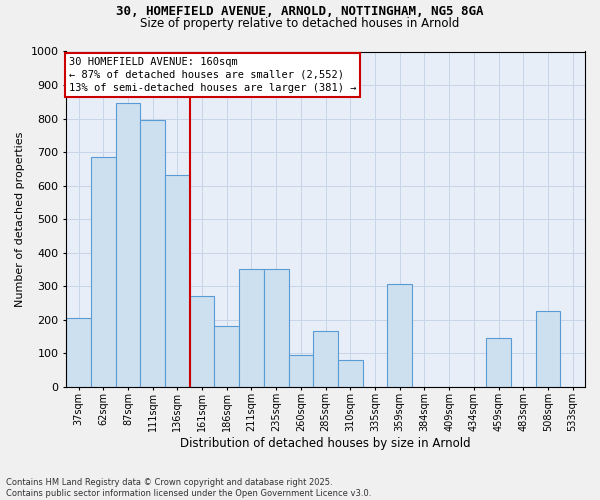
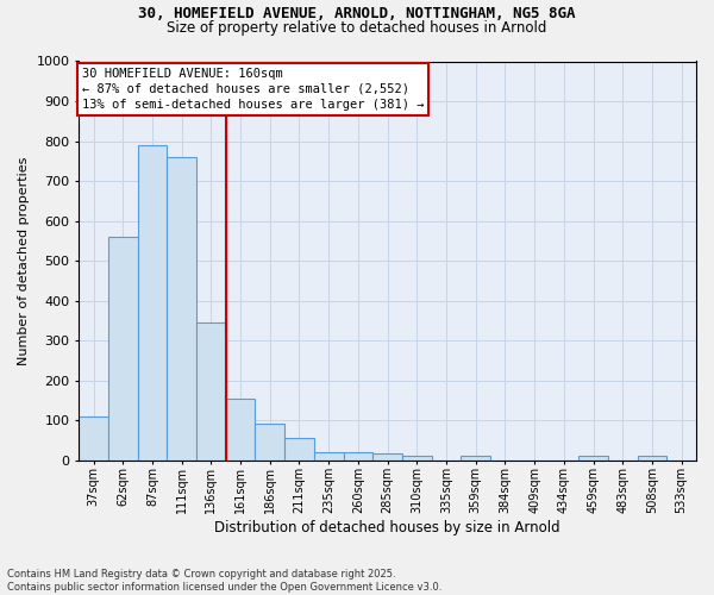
37sqm: 205 -> 110
62sqm: 685 -> 560
87sqm: 845 -> 790
111sqm: 795 -> 760
136sqm: 630 -> 345
161sqm: 270 -> 155
186sqm: 180 -> 90
211sqm: 350 -> 55
235sqm: 350 -> 20
260sqm: 95 -> 20
285sqm: 165 -> 15
310sqm: 80 -> 10
359sqm: 305 -> 10
459sqm: 145 -> 10
508sqm: 225 -> 10
